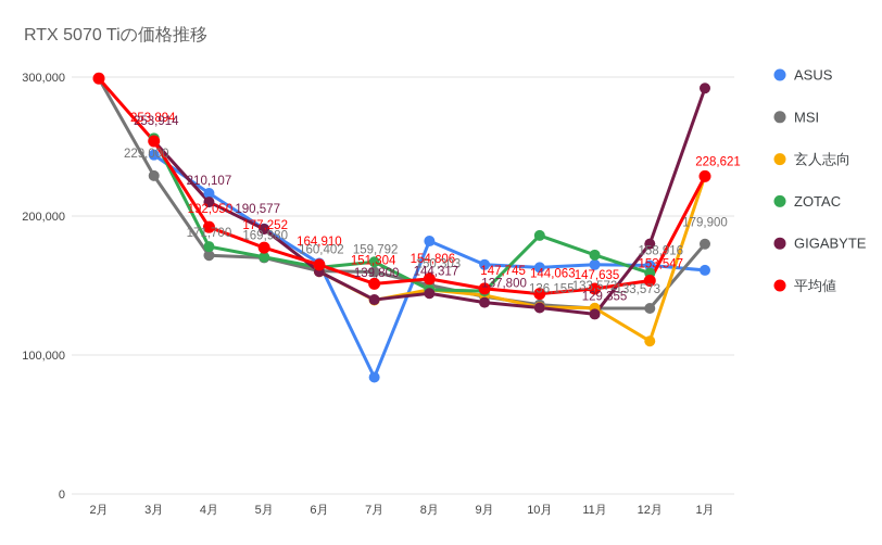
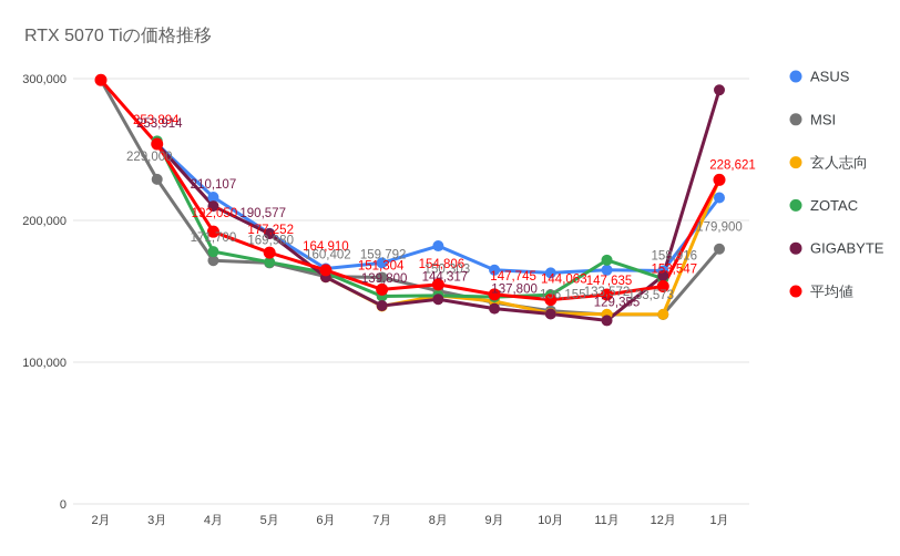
ASUS/3月: 244000 -> 254000
ASUS/7月: 84000 -> 170000
ZOTAC/7月: 167000 -> 146000
ZOTAC/10月: 186000 -> 148000
玄人志向/12月: 110000 -> 134000
GIGABYTE/12月: 180000 -> 161000
ASUS/1月: 161000 -> 216000
